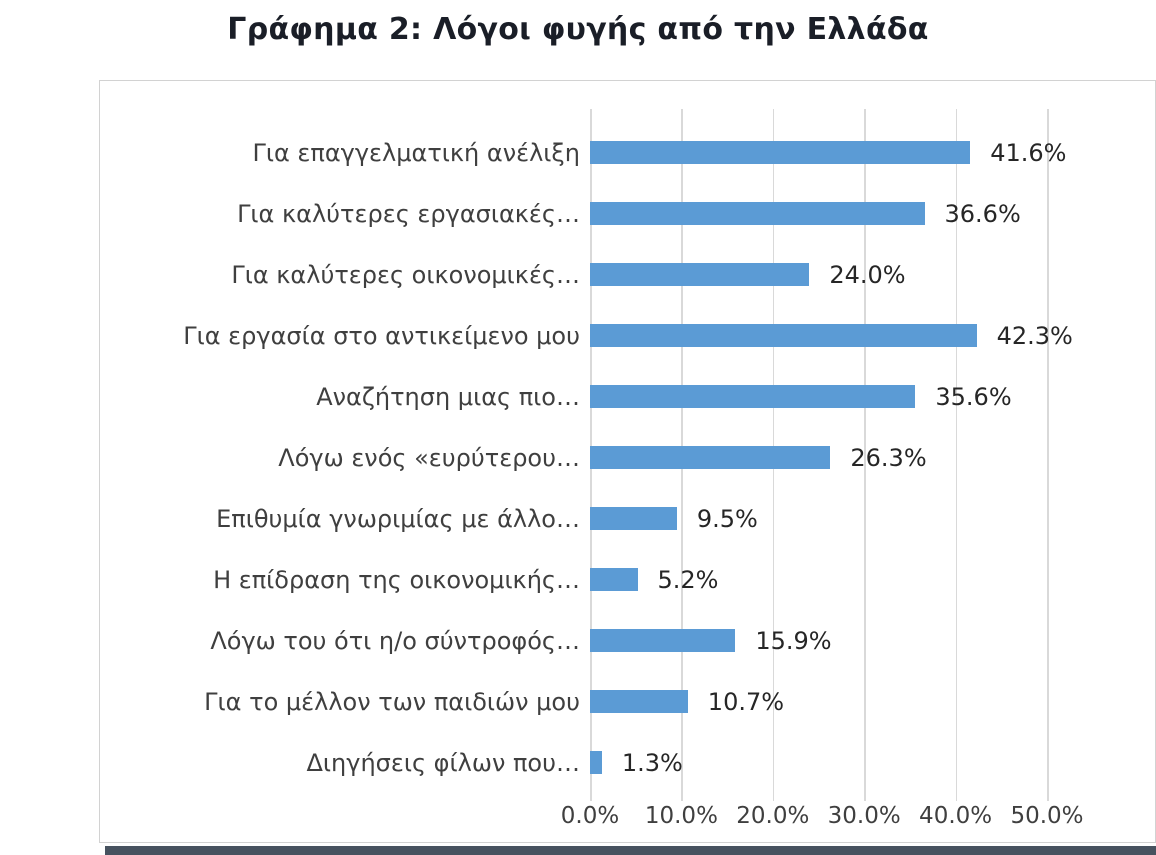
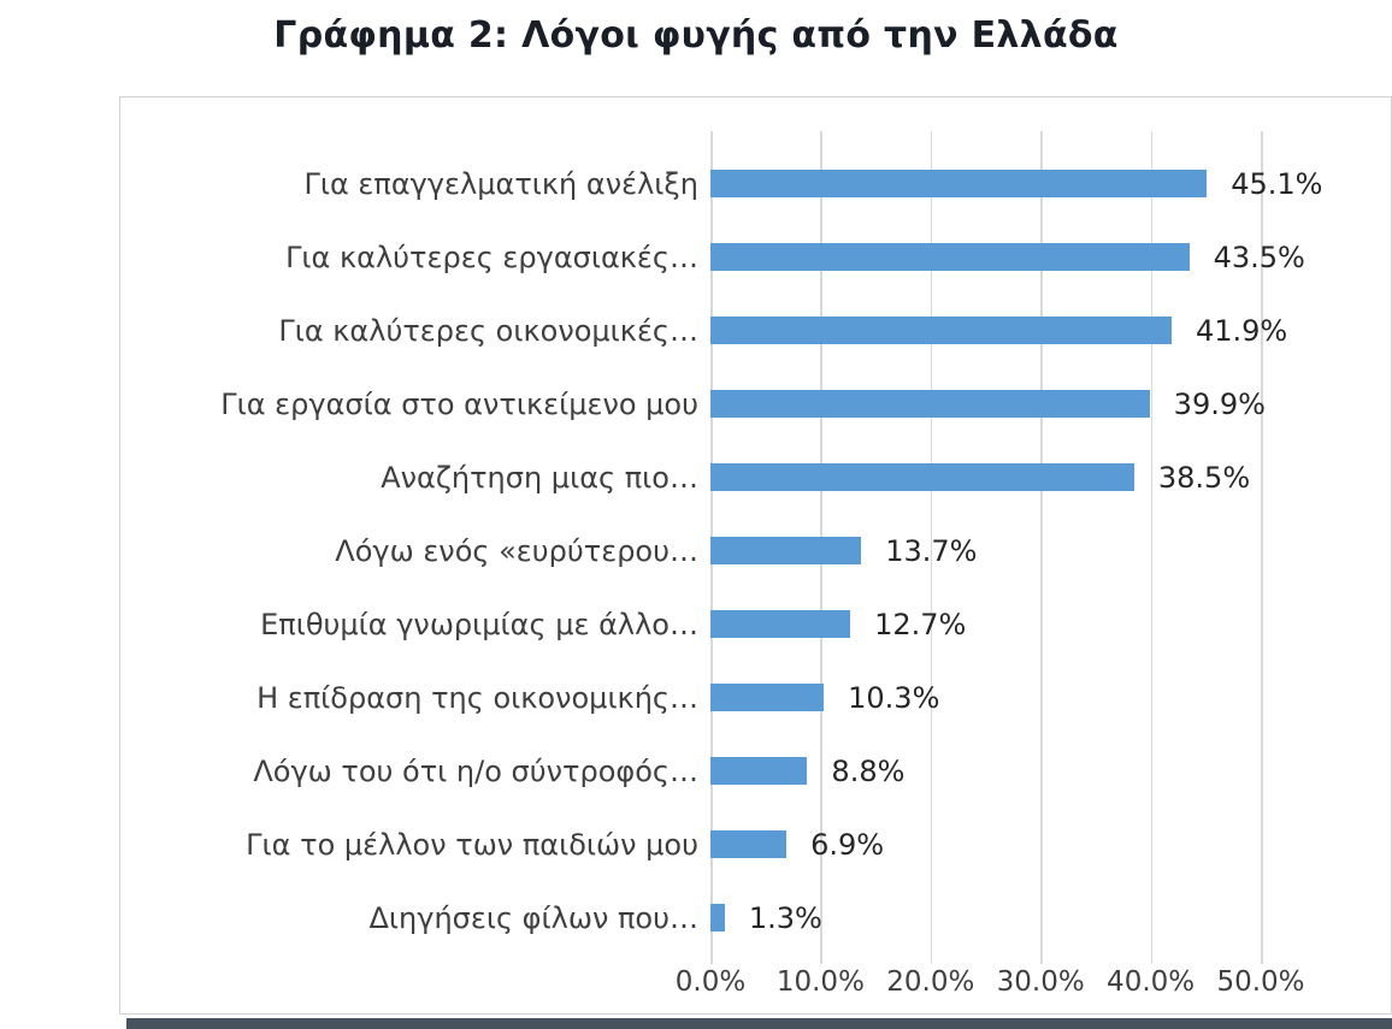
Για επαγγελματική ανέλιξη: 41.6% -> 45.1%
Για καλύτερες εργασιακές…: 36.6% -> 43.5%
Για καλύτερες οικονομικές…: 24.0% -> 41.9%
Για εργασία στο αντικείμενο μου: 42.3% -> 39.9%
Αναζήτηση μιας πιο…: 35.6% -> 38.5%
Λόγω ενός «ευρύτερου…: 26.3% -> 13.7%
Επιθυμία γνωριμίας με άλλο…: 9.5% -> 12.7%
Η επίδραση της οικονομικής…: 5.2% -> 10.3%
Λόγω του ότι η/ο σύντροφός…: 15.9% -> 8.8%
Για το μέλλον των παιδιών μου: 10.7% -> 6.9%
